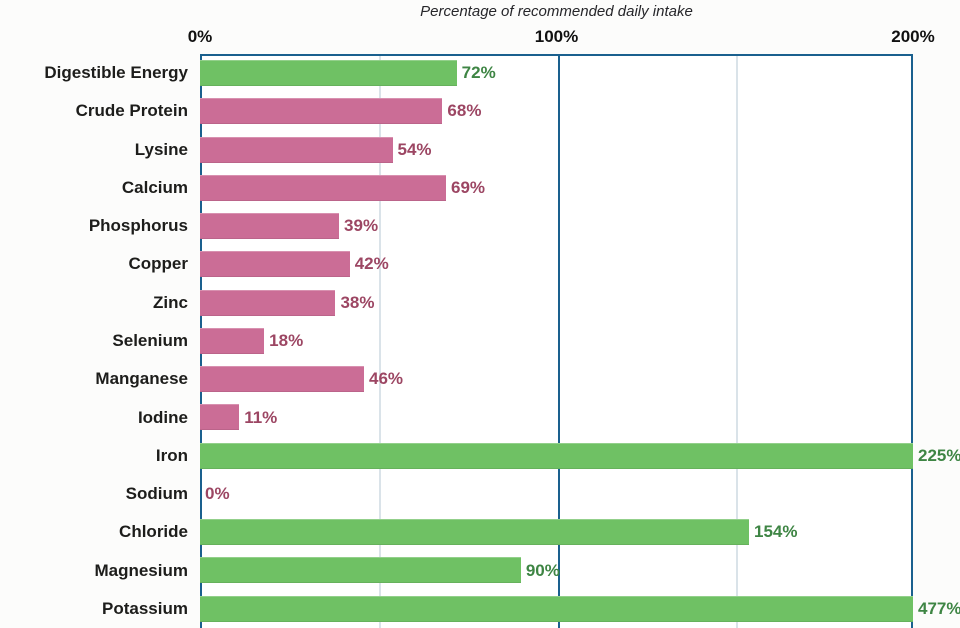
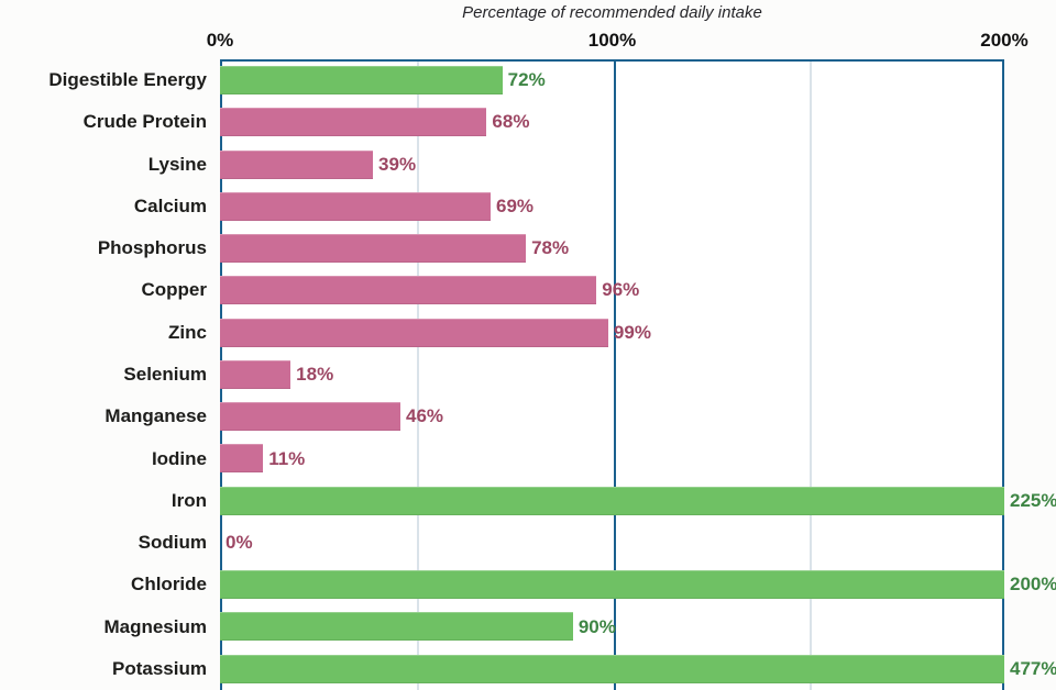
Lysine: 54% -> 39%
Phosphorus: 39% -> 78%
Copper: 42% -> 96%
Zinc: 38% -> 99%
Chloride: 154% -> 200%
